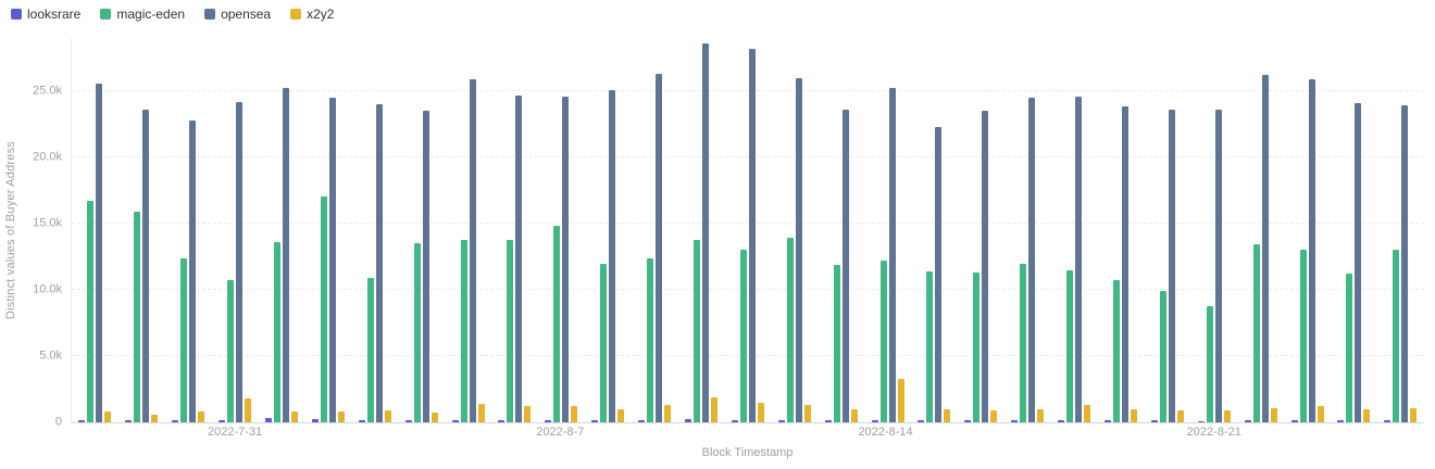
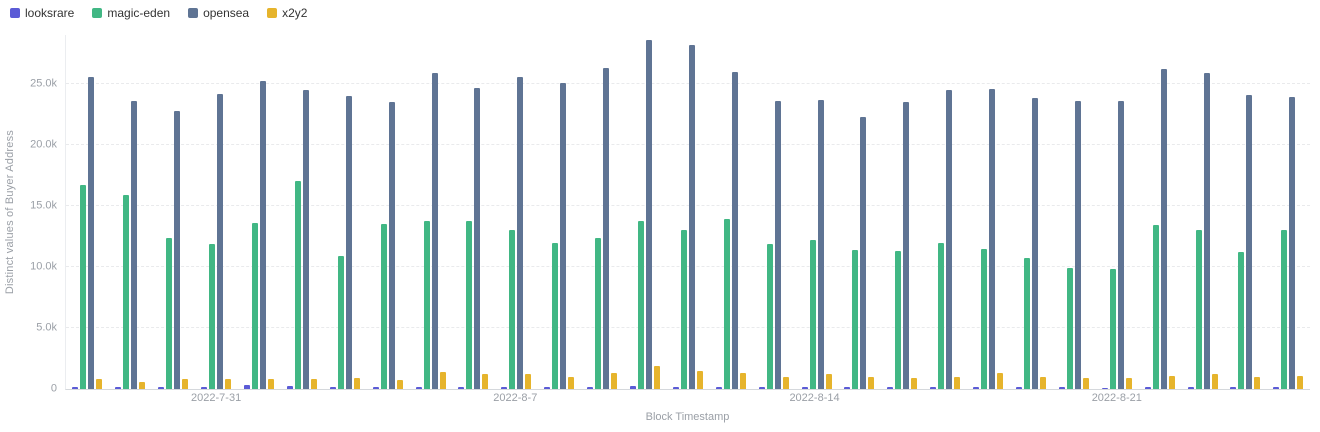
magic-eden/2022-7-31: 10.7k -> 11.9k
x2y2/2022-7-31: 1.8k -> 0.8k
magic-eden/2022-8-7: 14.8k -> 13.0k
opensea/2022-8-7: 24.6k -> 25.6k
opensea/2022-8-14: 25.2k -> 23.7k
x2y2/2022-8-14: 3.3k -> 1.2k
magic-eden/2022-8-21: 8.8k -> 9.8k
